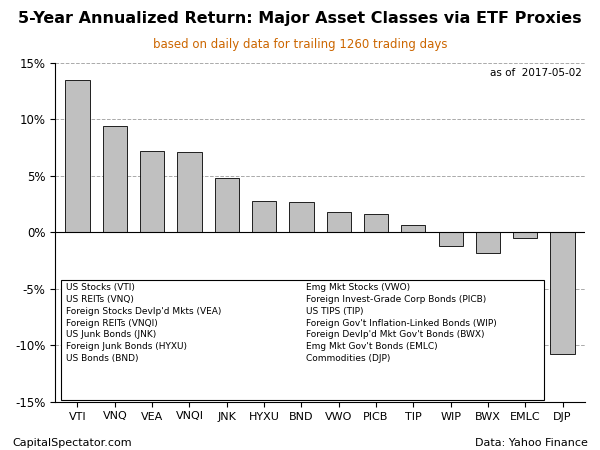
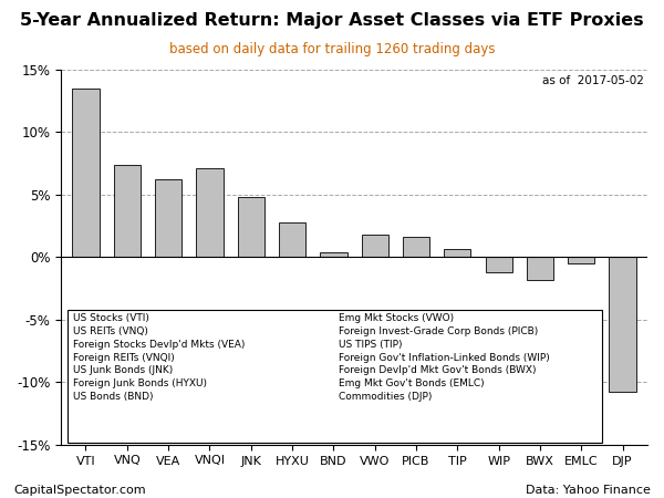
VNQ: 9.4% -> 7.4%
VEA: 7.2% -> 6.2%
BND: 2.7% -> 0.4%
